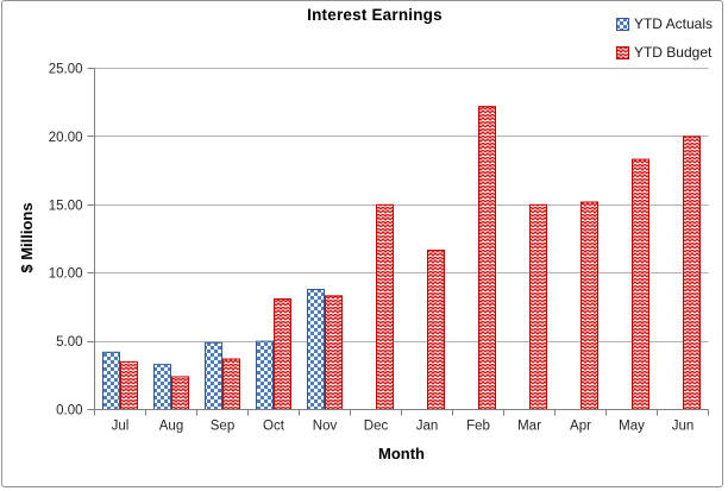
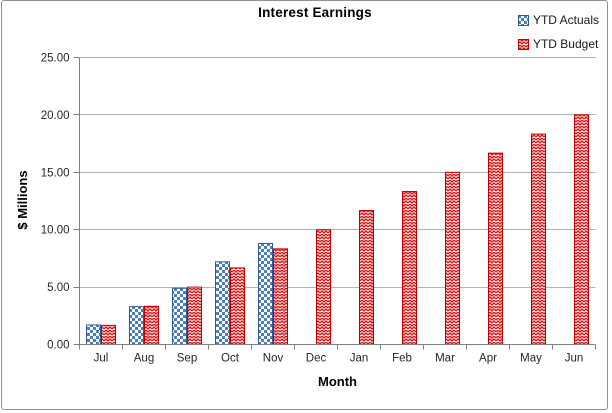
YTD Actuals/Jul: 4.2 -> 1.7
YTD Budget/Jul: 3.5 -> 1.7
YTD Budget/Aug: 2.4 -> 3.3
YTD Budget/Sep: 3.7 -> 5.0
YTD Actuals/Oct: 5.0 -> 7.2
YTD Budget/Oct: 8.1 -> 6.7
YTD Budget/Dec: 15.0 -> 10.0
YTD Budget/Feb: 22.2 -> 13.3
YTD Budget/Apr: 15.2 -> 16.7
